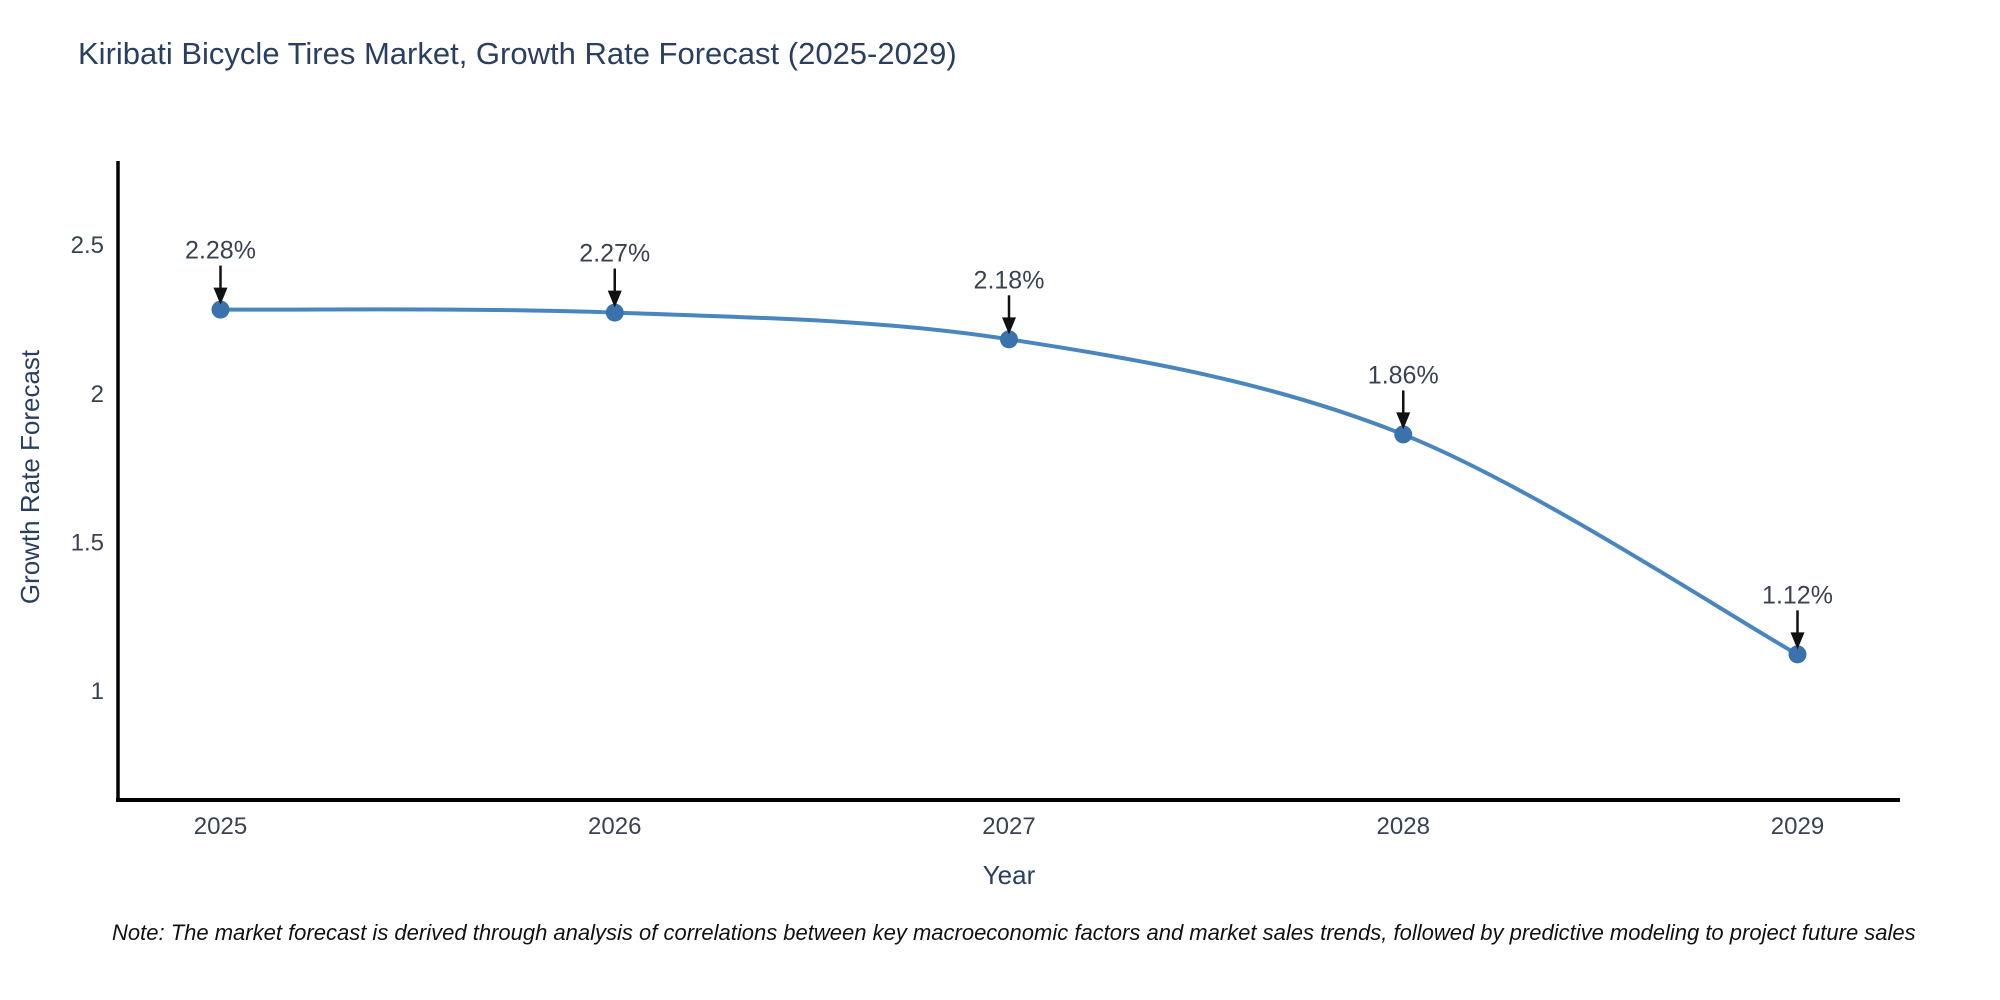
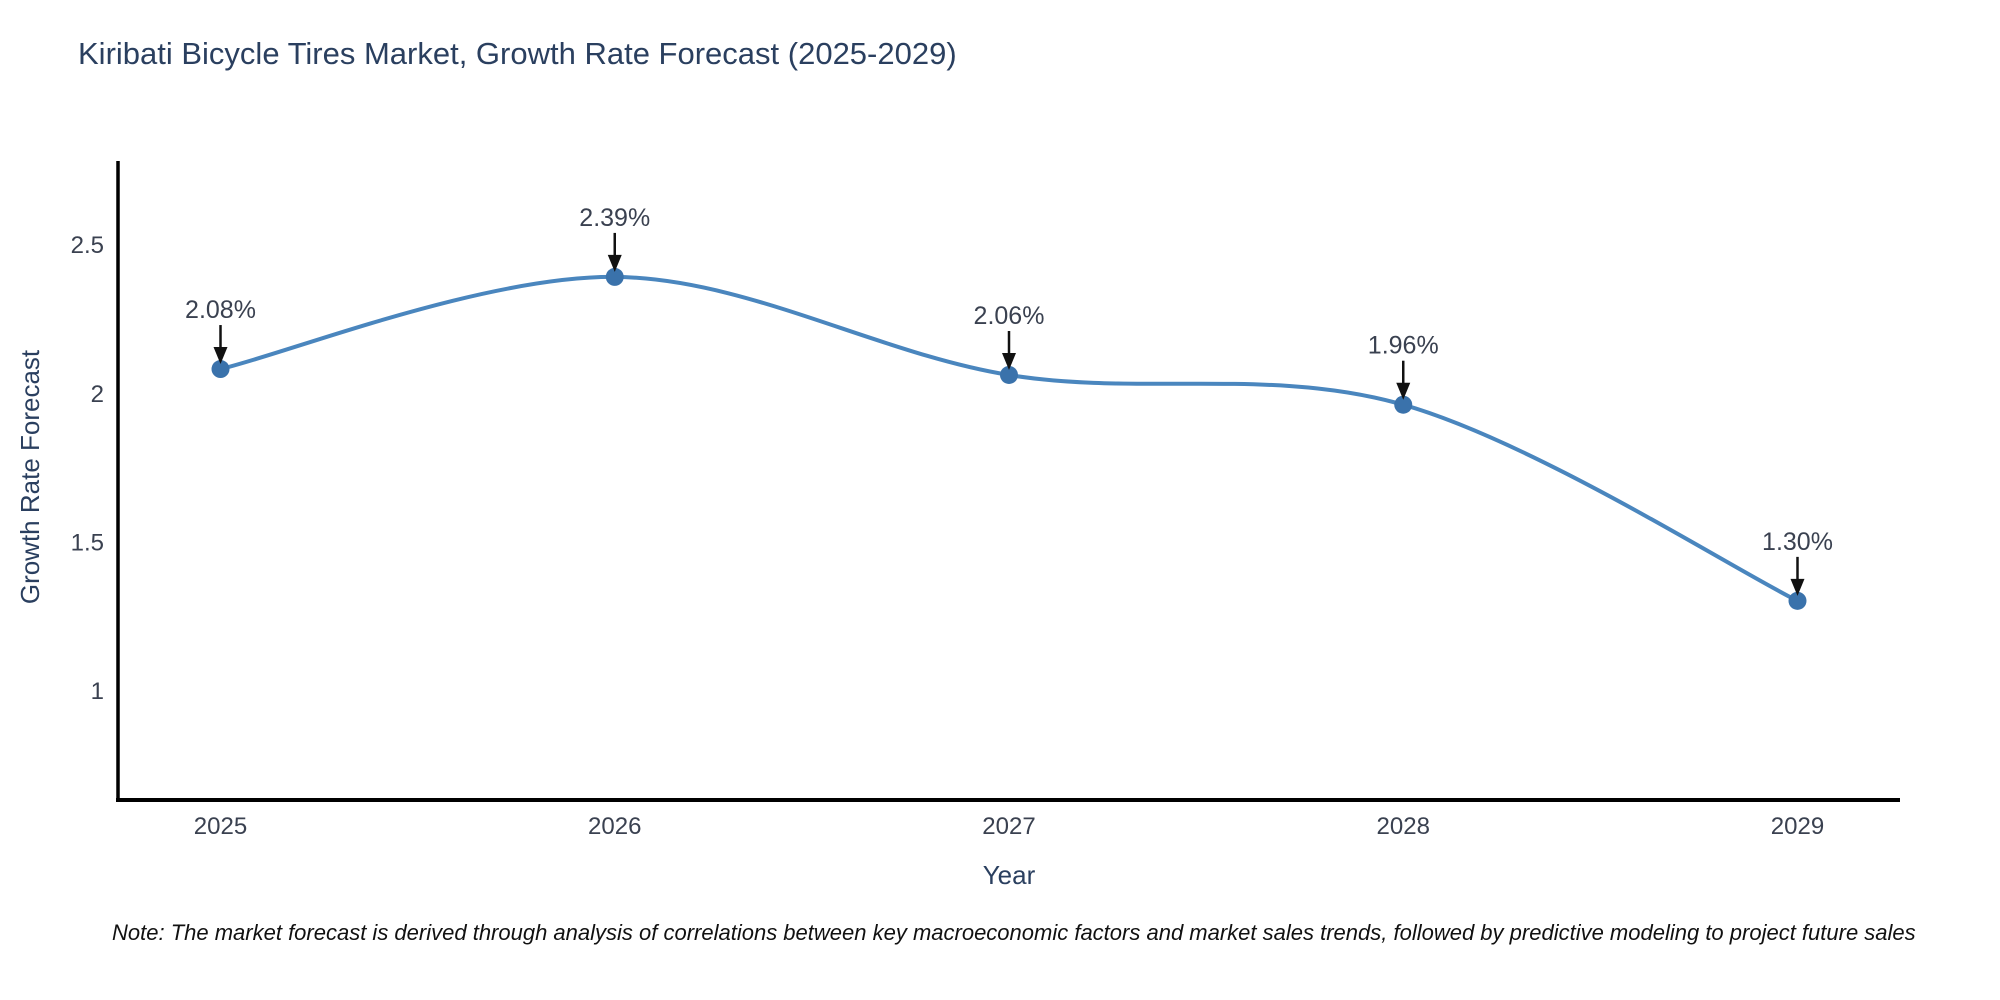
2025: 2.28% -> 2.08%
2026: 2.27% -> 2.39%
2027: 2.18% -> 2.06%
2028: 1.86% -> 1.96%
2029: 1.12% -> 1.30%
